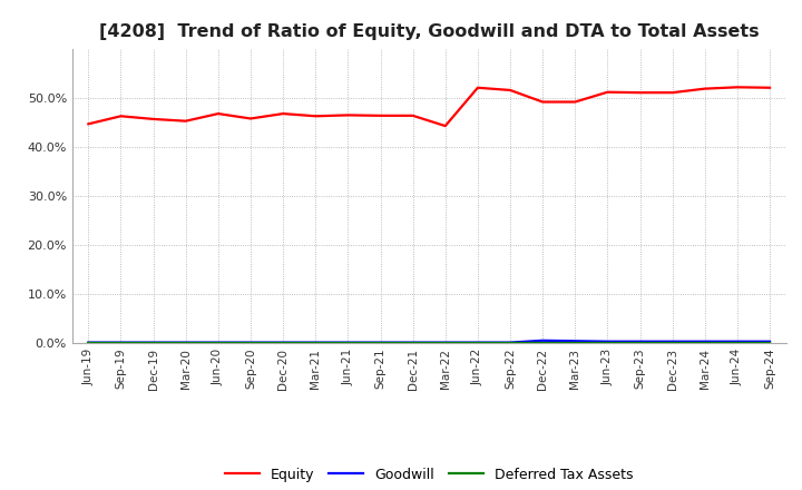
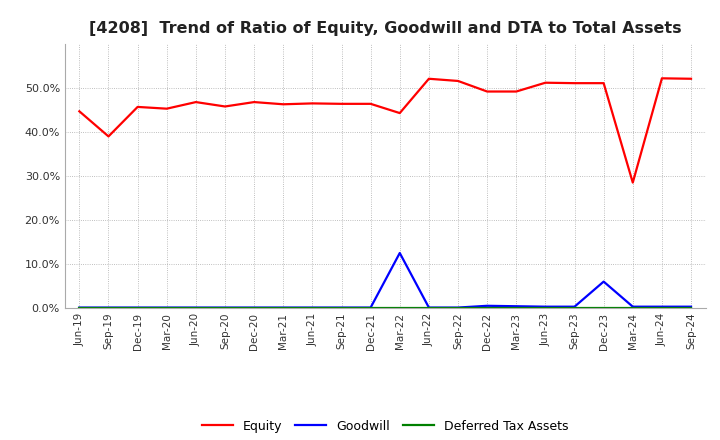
Equity/Sep-19: 46.3% -> 39.0%
Goodwill/Mar-22: 0.1% -> 12.5%
Goodwill/Dec-23: 0.3% -> 6.0%
Equity/Mar-24: 51.9% -> 28.5%
